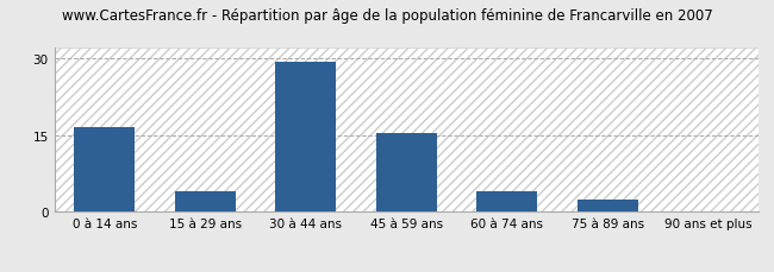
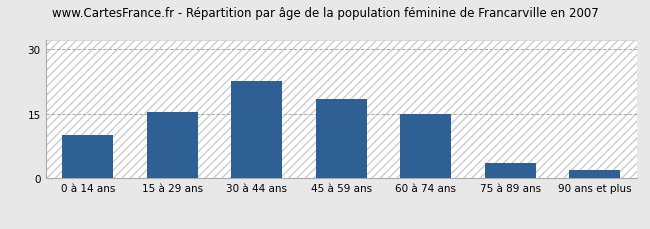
0 à 14 ans: 16.5 -> 10.0
15 à 29 ans: 4.0 -> 15.5
30 à 44 ans: 29.2 -> 22.5
45 à 59 ans: 15.4 -> 18.5
60 à 74 ans: 4.0 -> 15.0
75 à 89 ans: 2.3 -> 3.5
90 ans et plus: 0.2 -> 2.0
